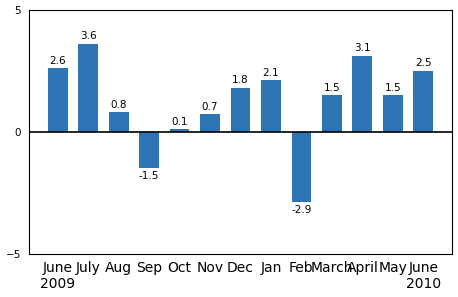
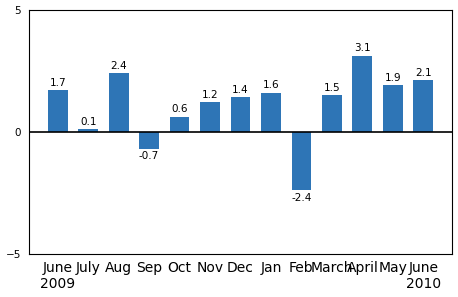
June 2009: 2.6 -> 1.7
July: 3.6 -> 0.1
Aug: 0.8 -> 2.4
Sep: -1.5 -> -0.7
Oct: 0.1 -> 0.6
Nov: 0.7 -> 1.2
Dec: 1.8 -> 1.4
Jan: 2.1 -> 1.6
Feb: -2.9 -> -2.4
May: 1.5 -> 1.9
June 2010: 2.5 -> 2.1
